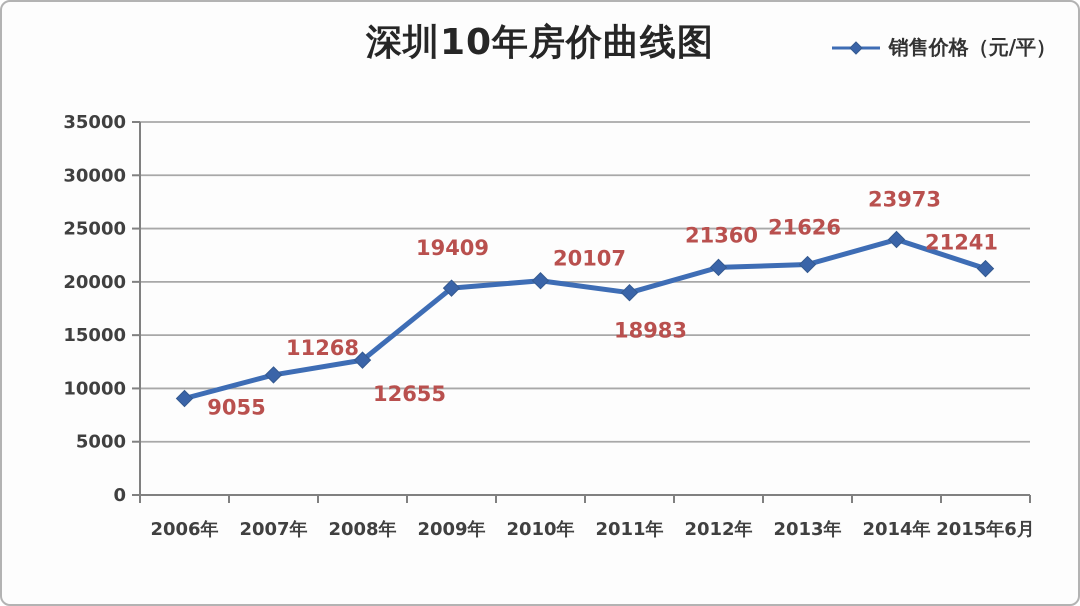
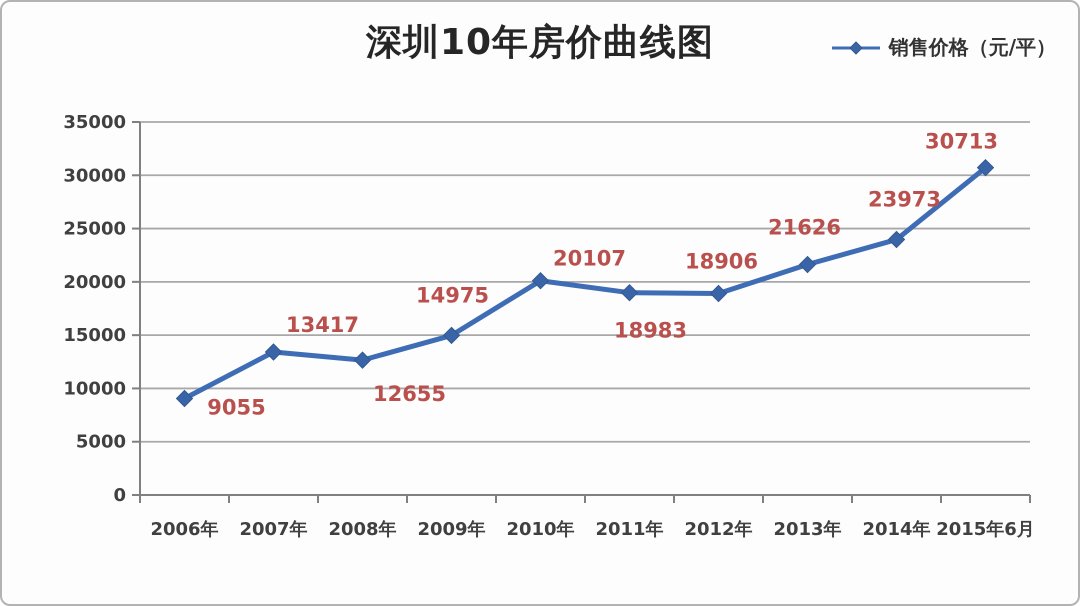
2007年: 11268 -> 13417
2009年: 19409 -> 14975
2012年: 21360 -> 18906
2015年6月: 21241 -> 30713
